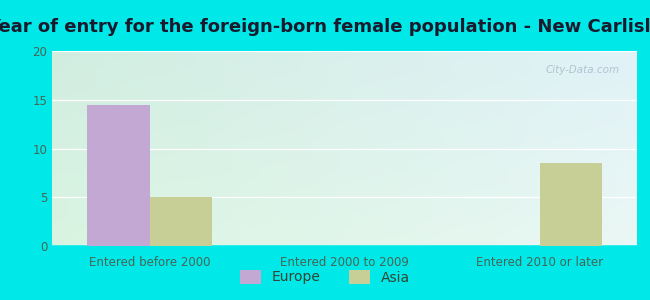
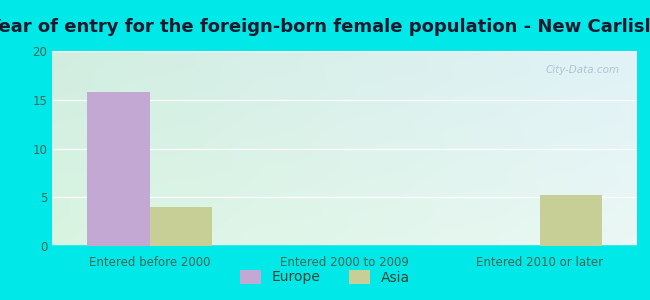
Europe/Entered before 2000: 14.5 -> 15.8
Asia/Entered before 2000: 5.0 -> 4.0
Asia/Entered 2010 or later: 8.5 -> 5.2
